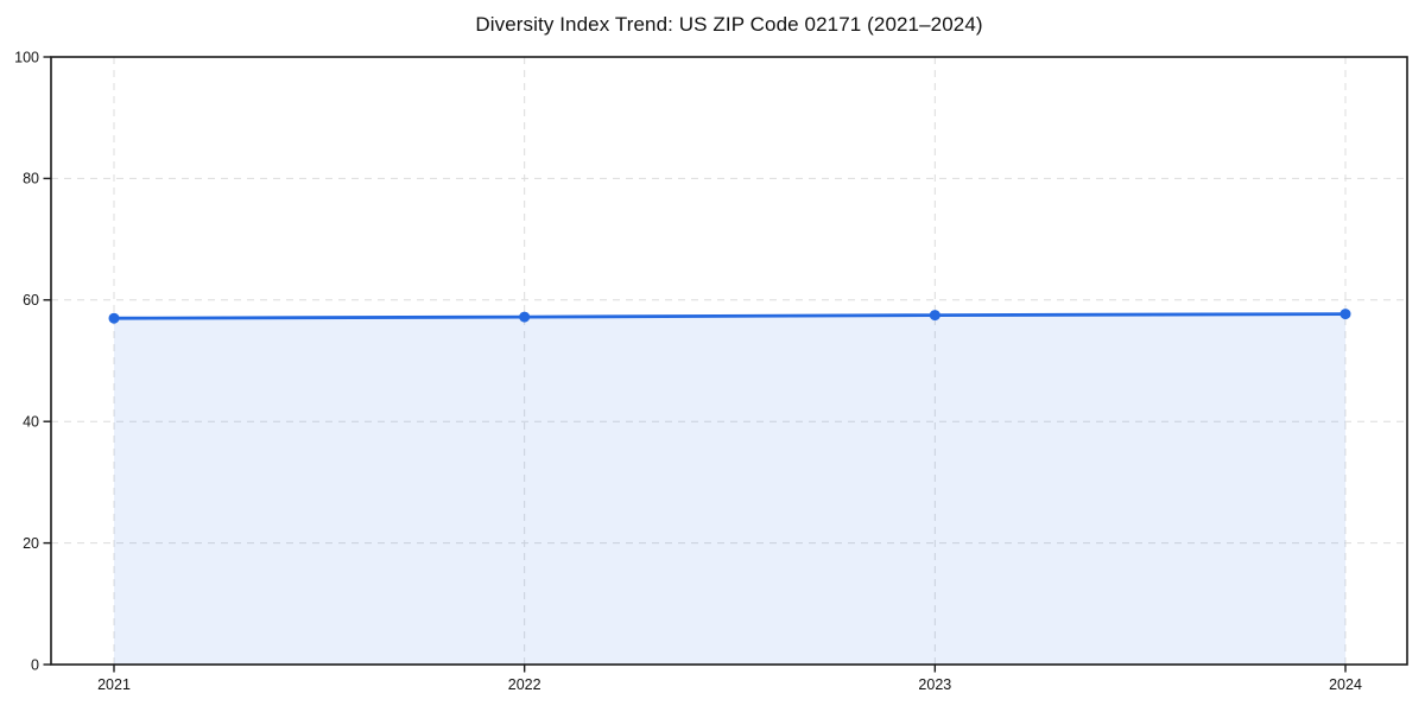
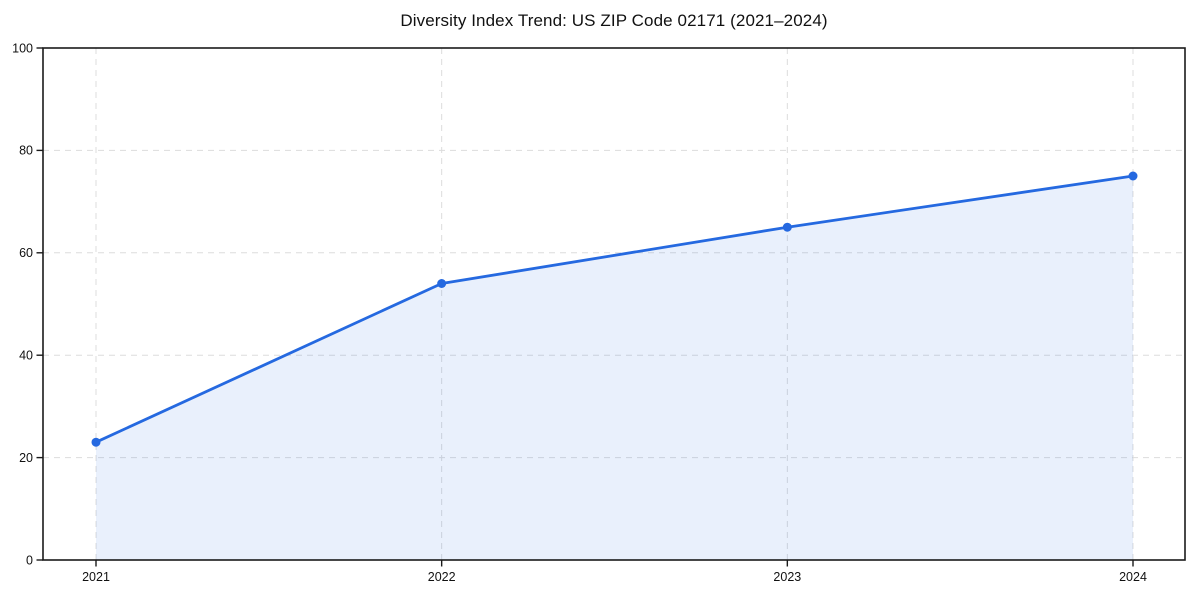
2021: 57 -> 23
2022: 57 -> 54
2023: 58 -> 65
2024: 58 -> 75
